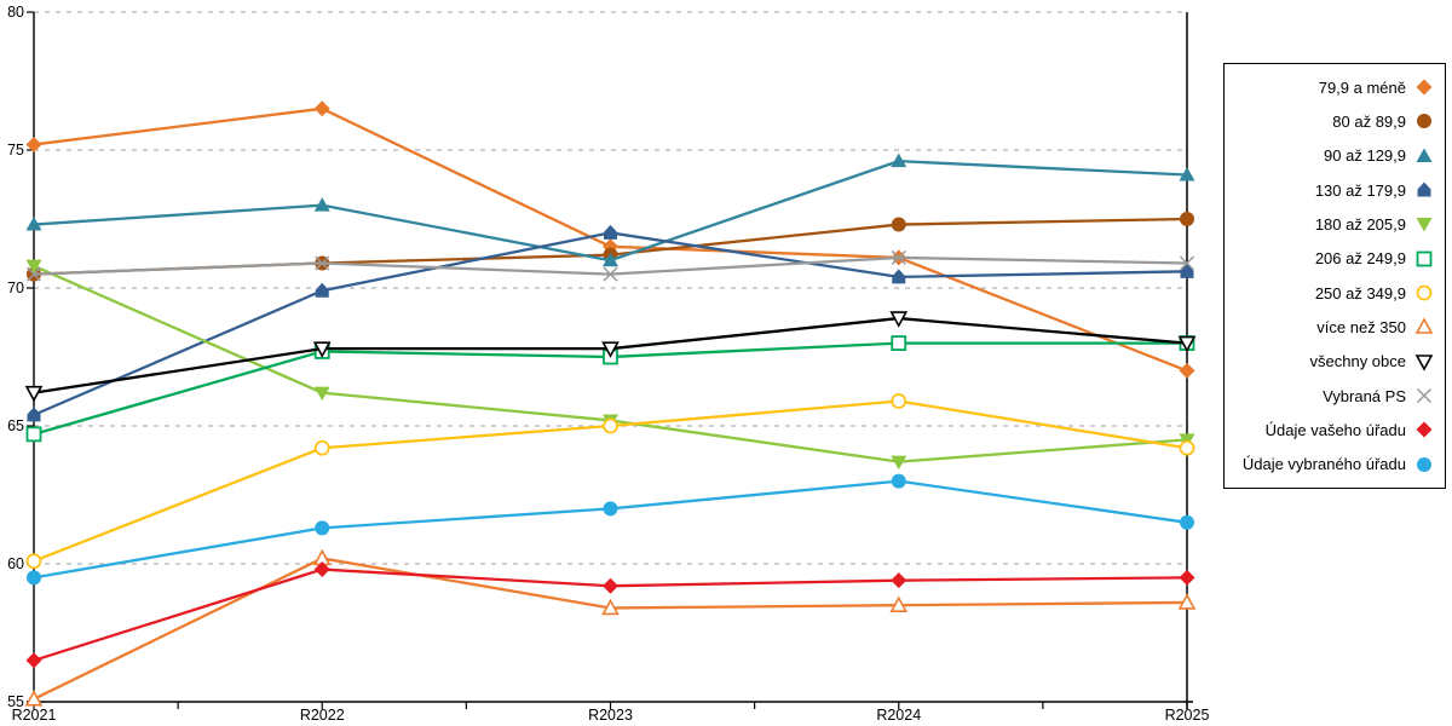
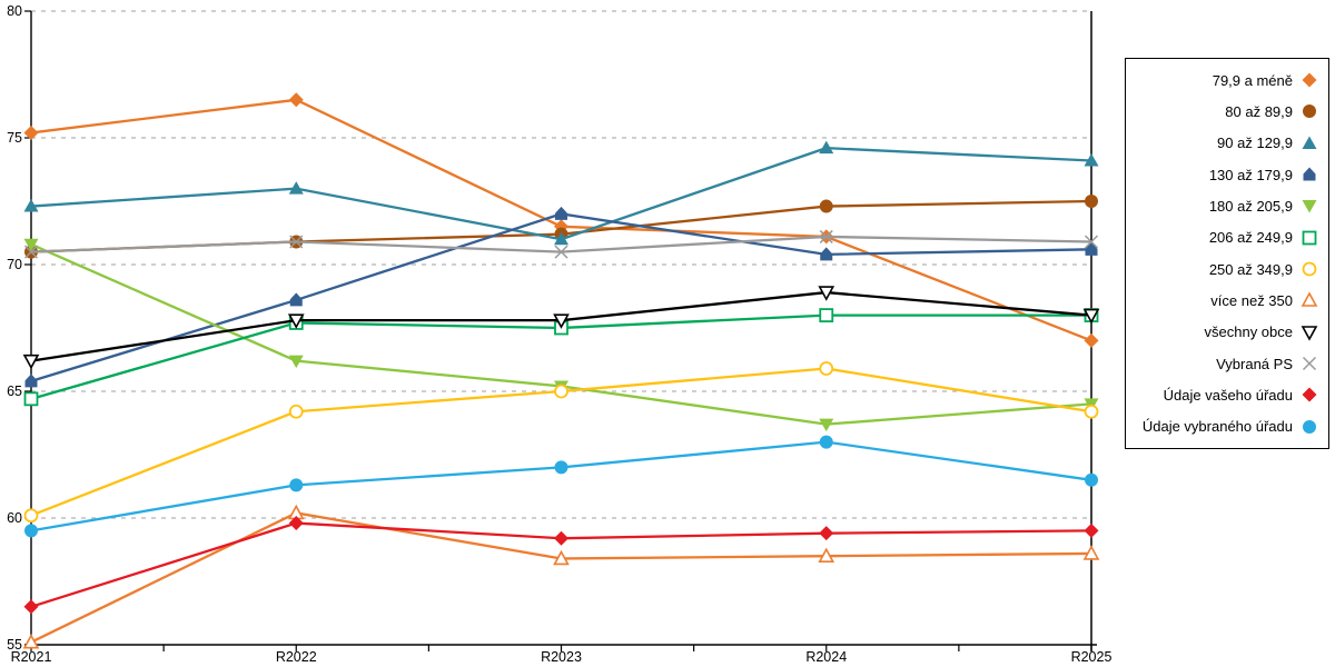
130 až 179,9/R2022: 69.9 -> 68.6
